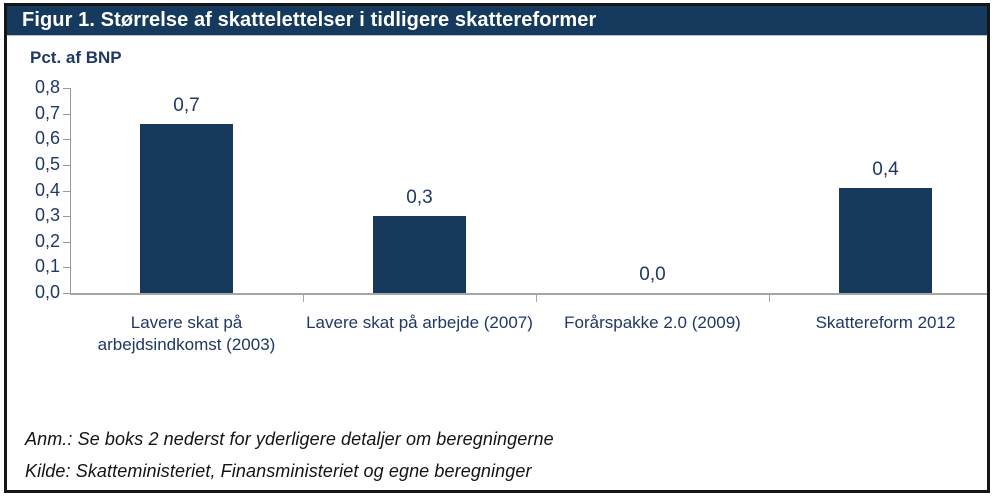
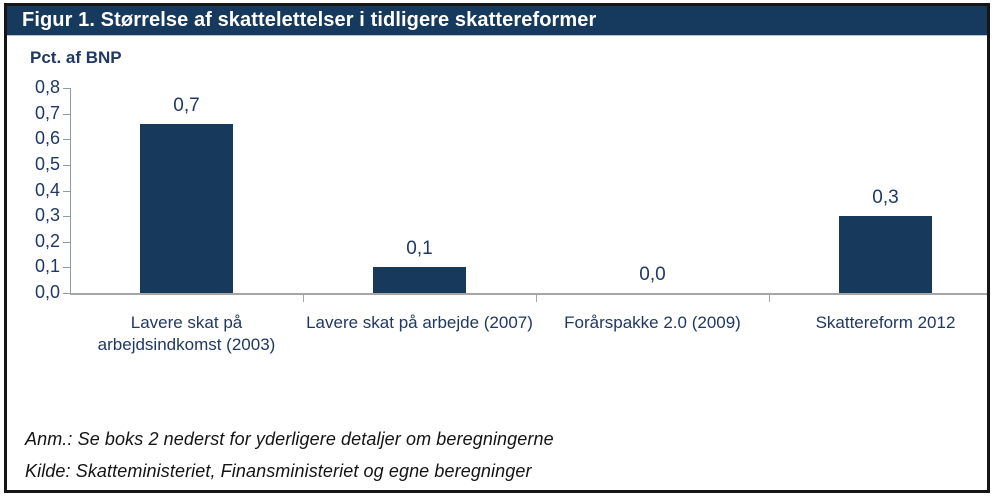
Lavere skat på arbejde (2007): 0,3 -> 0,1
Skattereform 2012: 0,4 -> 0,3
